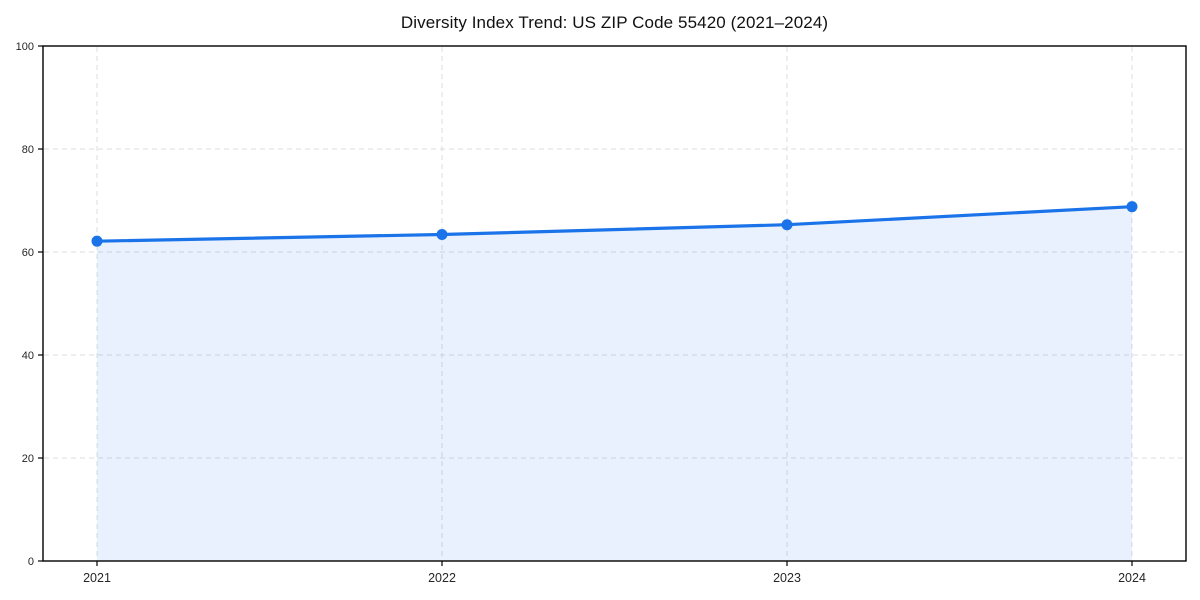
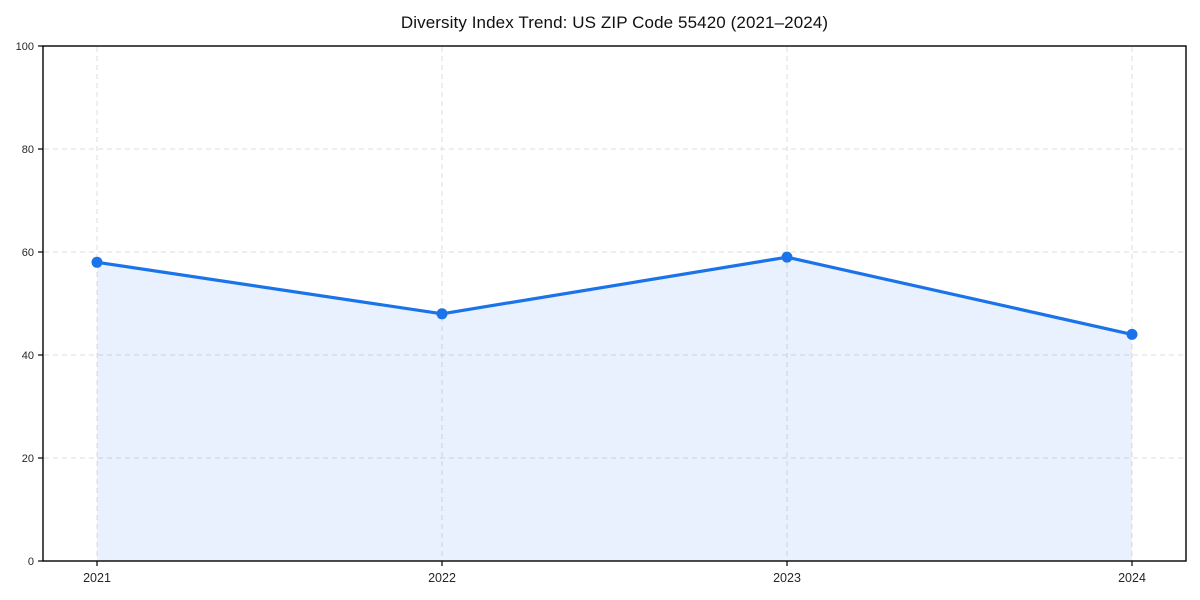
2021: 62 -> 58
2022: 63 -> 48
2023: 65 -> 59
2024: 69 -> 44
